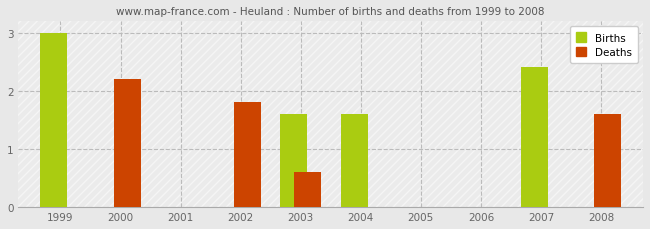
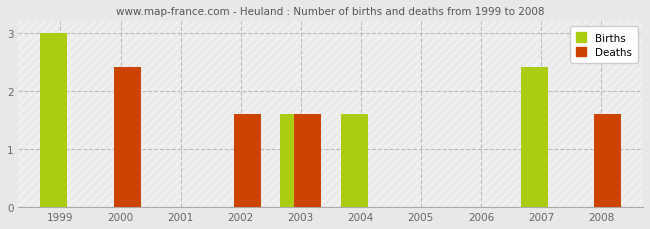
Deaths/2000: 2.2 -> 2.4
Deaths/2002: 1.8 -> 1.6
Deaths/2003: 0.6 -> 1.6
